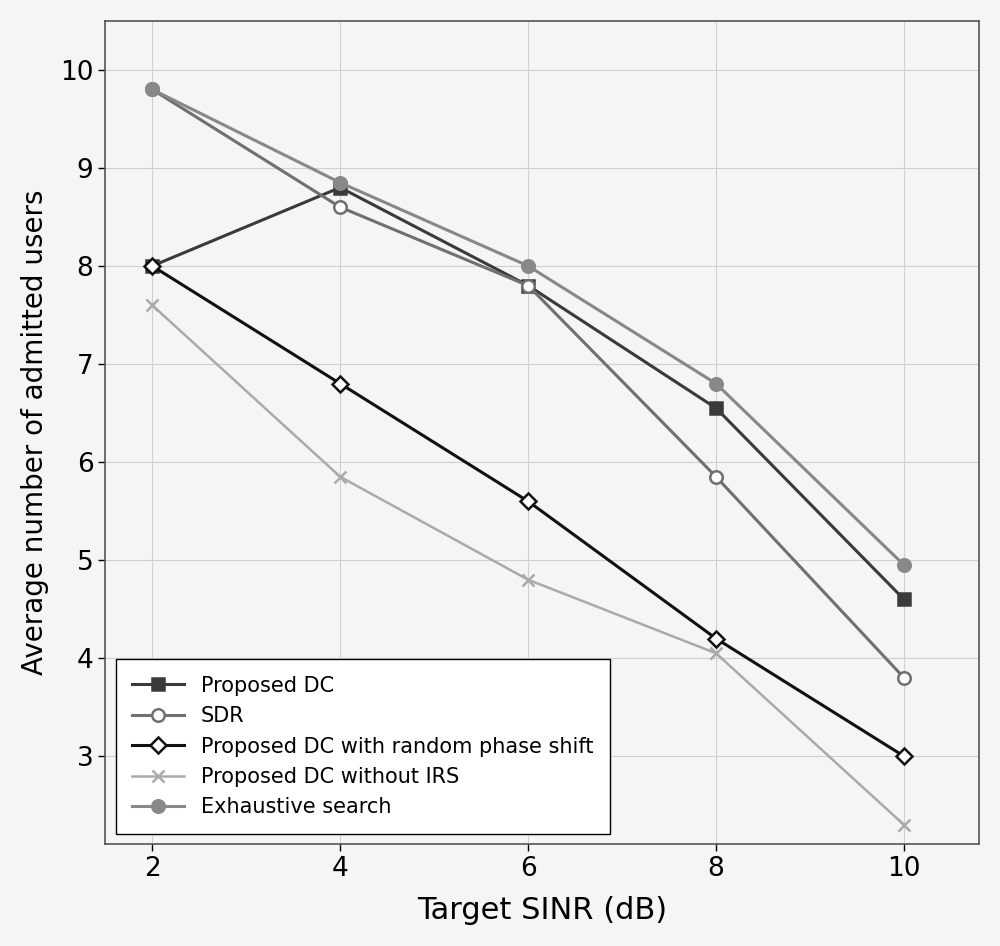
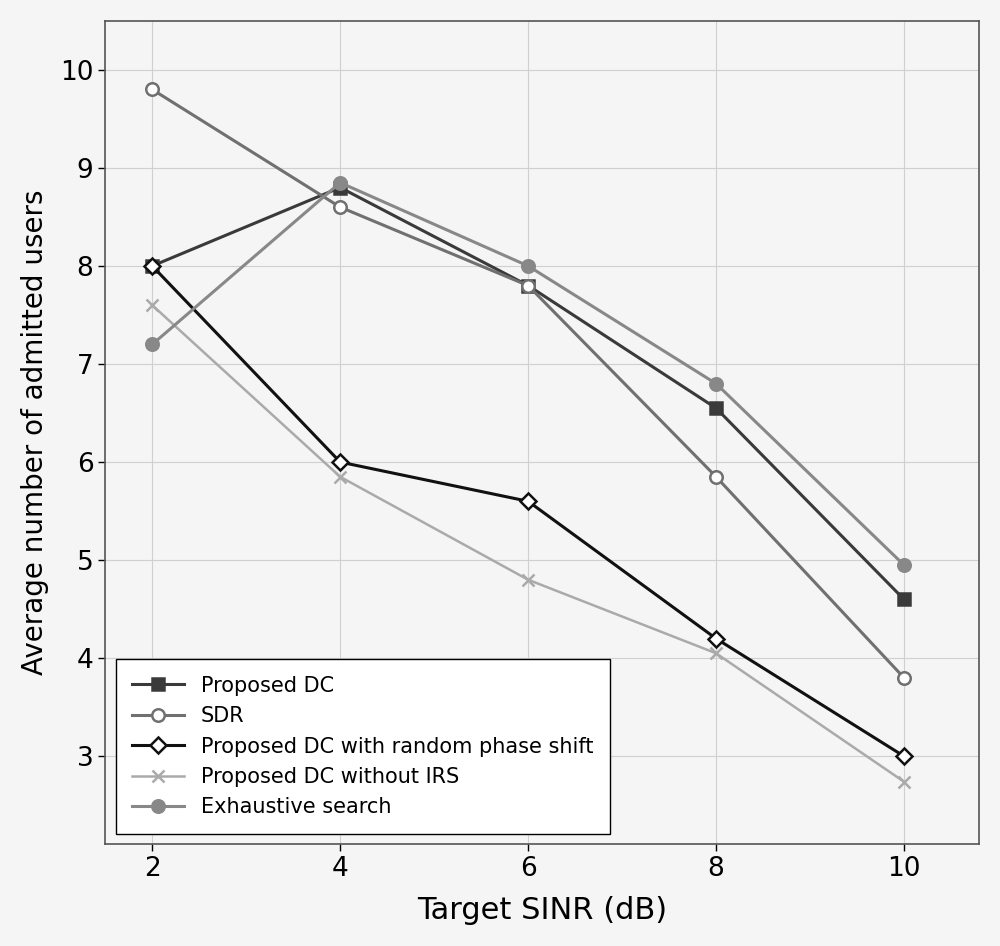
Exhaustive search/2: 9.80 -> 7.20
Proposed DC with random phase shift/4: 6.8 -> 6.0
Proposed DC without IRS/10: 2.30 -> 2.74
